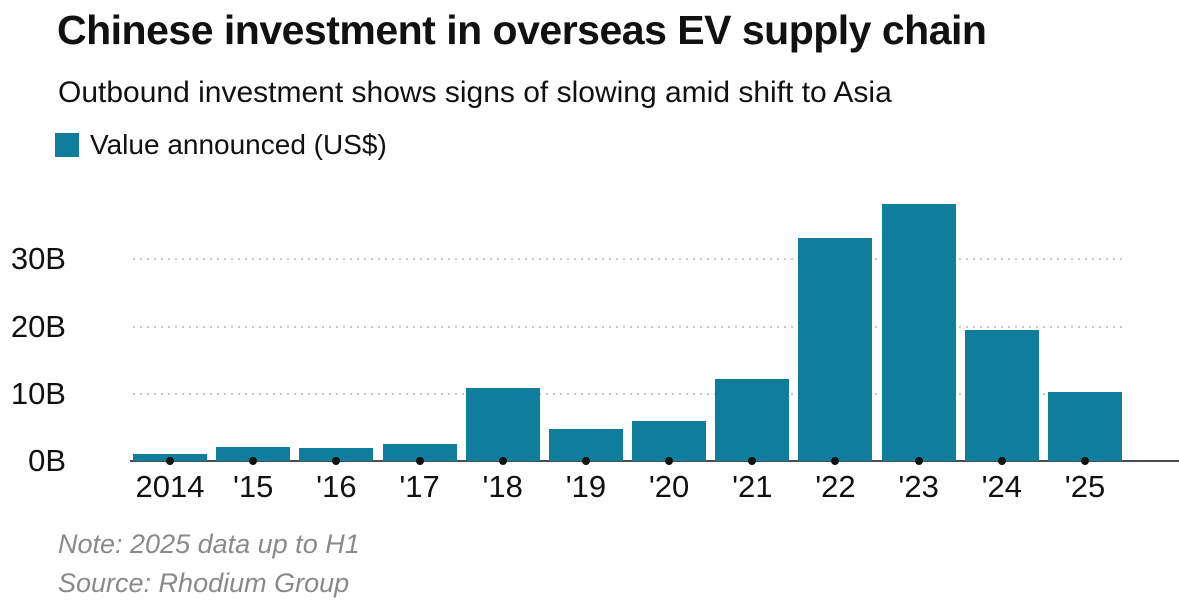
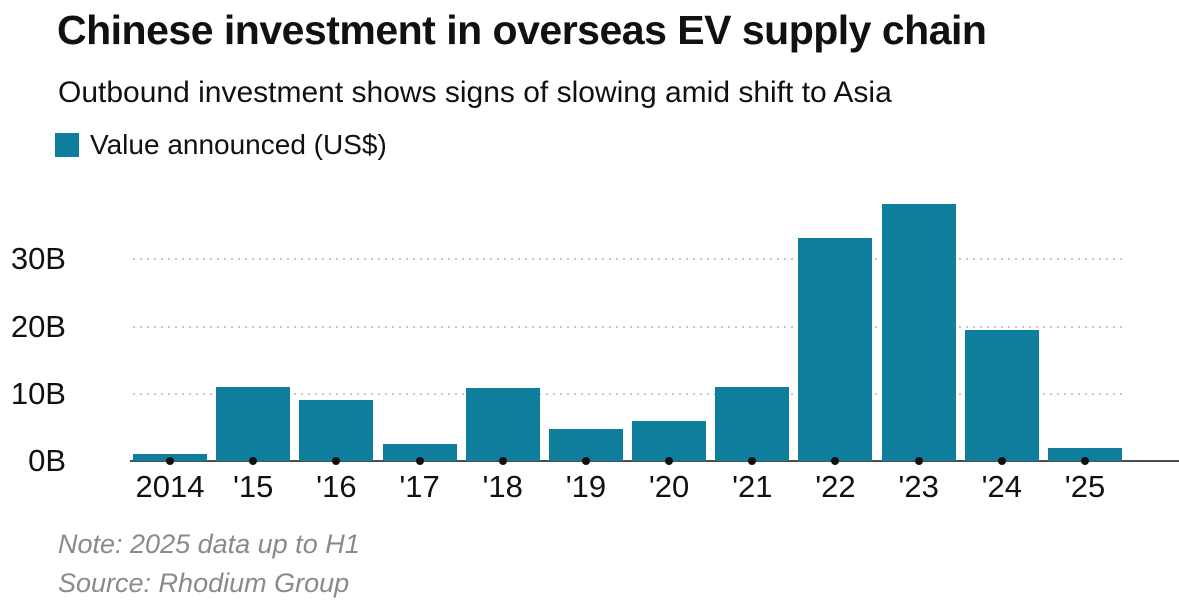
'15: 2B -> 11B
'16: 2B -> 9B
'21: 12B -> 11B
'25: 10B -> 2B
